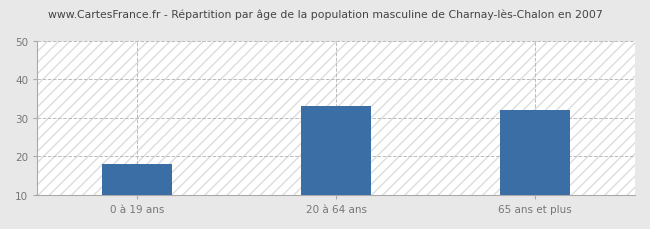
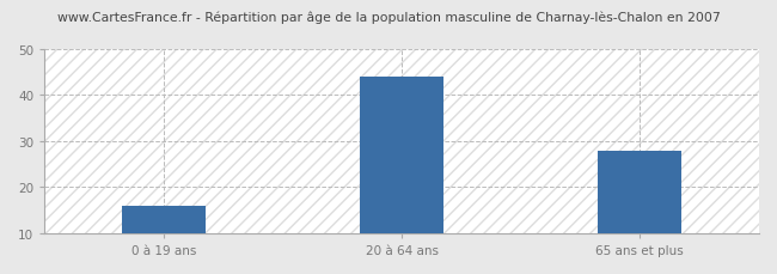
0 à 19 ans: 18 -> 16
20 à 64 ans: 33 -> 44
65 ans et plus: 32 -> 28
